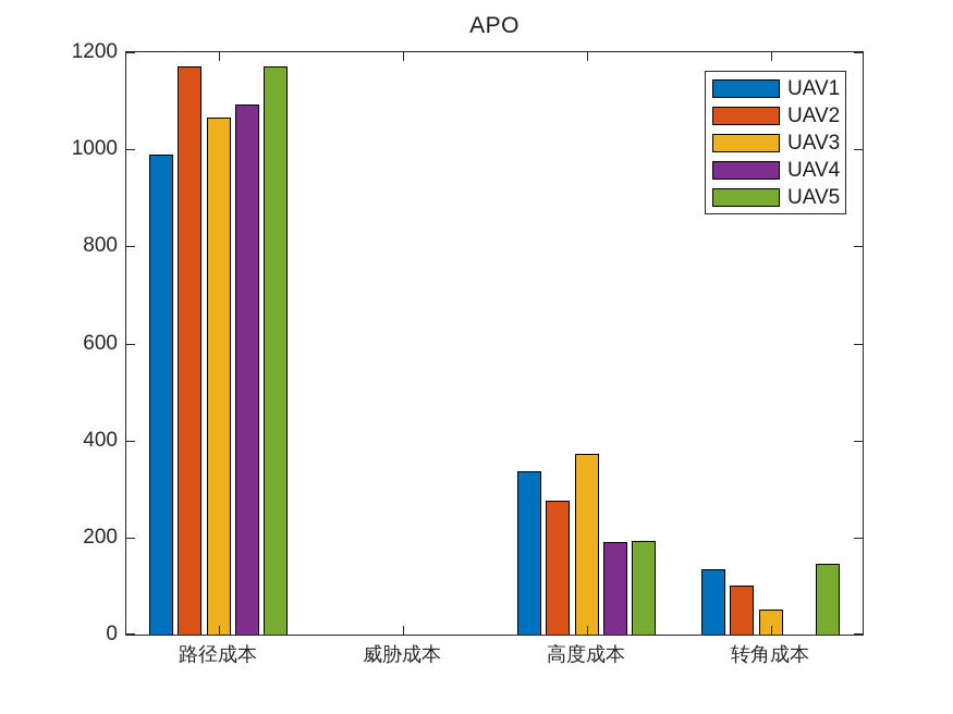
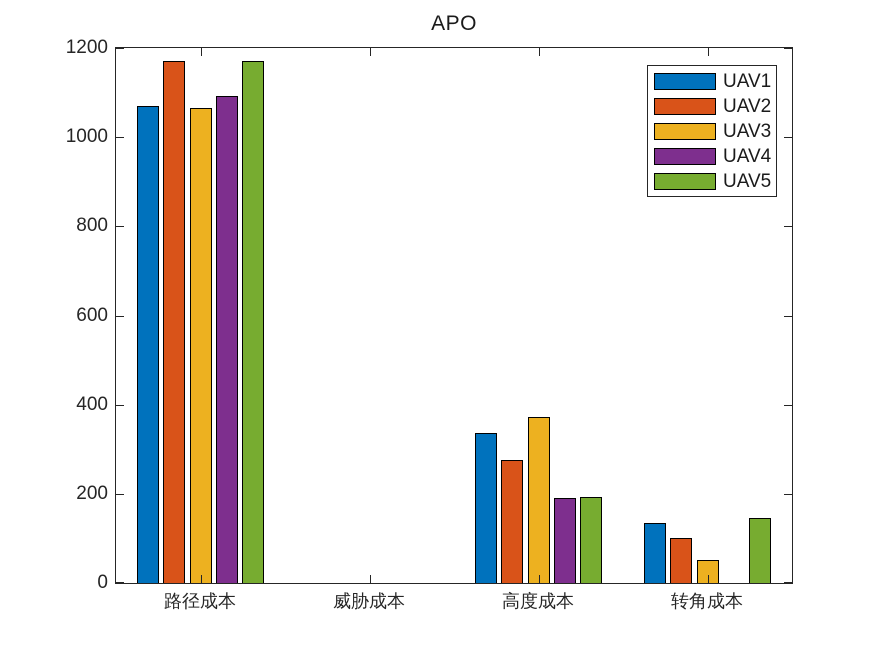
UAV1/路径成本: 990 -> 1070
